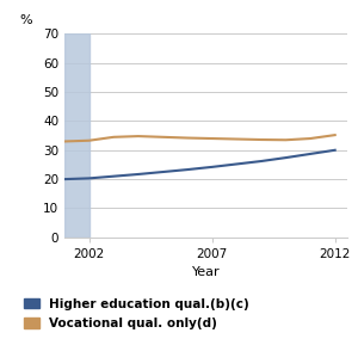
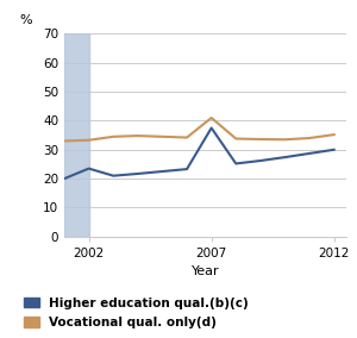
Higher education qual.(b)(c)/2002: 20.3 -> 23.5
Higher education qual.(b)(c)/2007: 24.2 -> 37.5
Vocational qual. only(d)/2007: 34.0 -> 41.0
